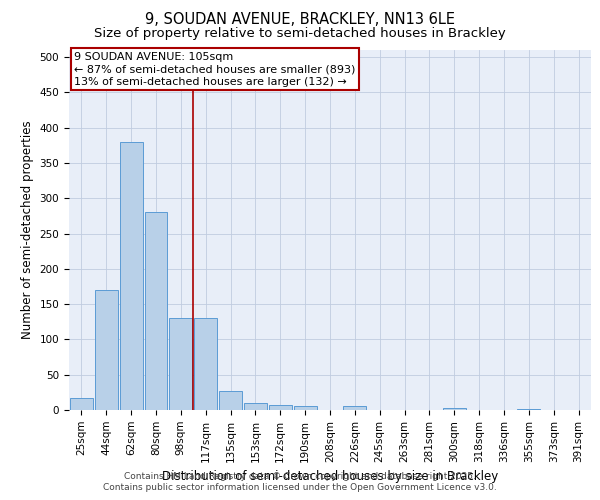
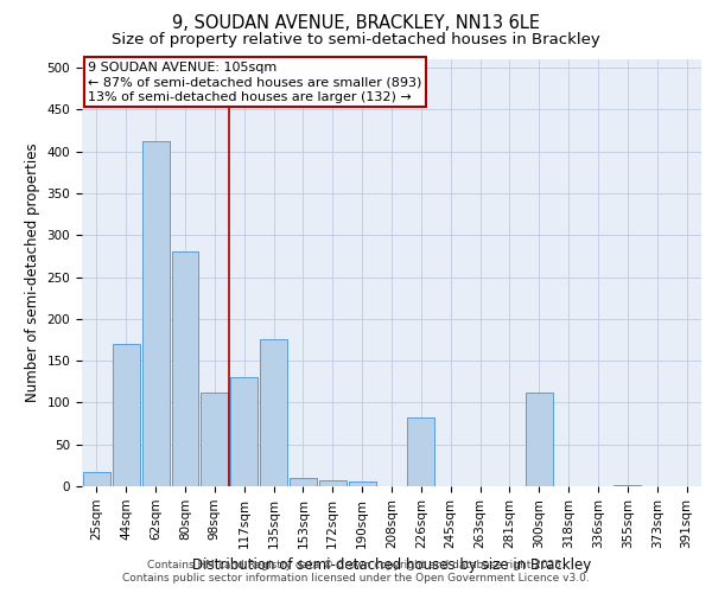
62sqm: 380 -> 412
98sqm: 130 -> 112
135sqm: 27 -> 176
226sqm: 6 -> 82
300sqm: 3 -> 112
